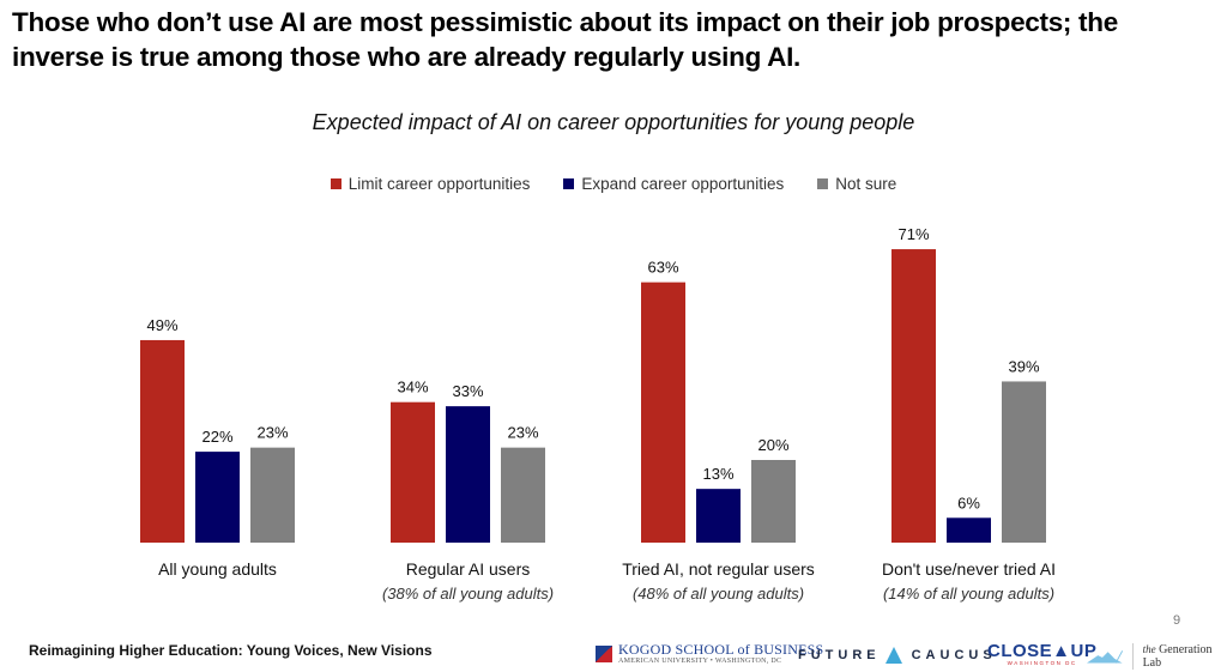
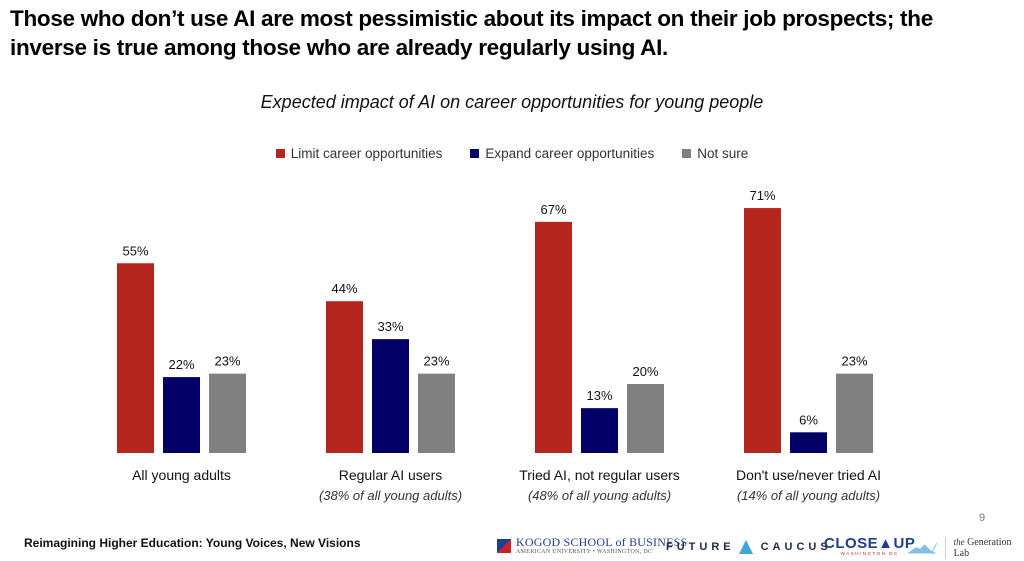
Limit career opportunities/All young adults: 49% -> 55%
Limit career opportunities/Regular AI users: 34% -> 44%
Limit career opportunities/Tried AI, not regular users: 63% -> 67%
Not sure/Don't use/never tried AI: 39% -> 23%
